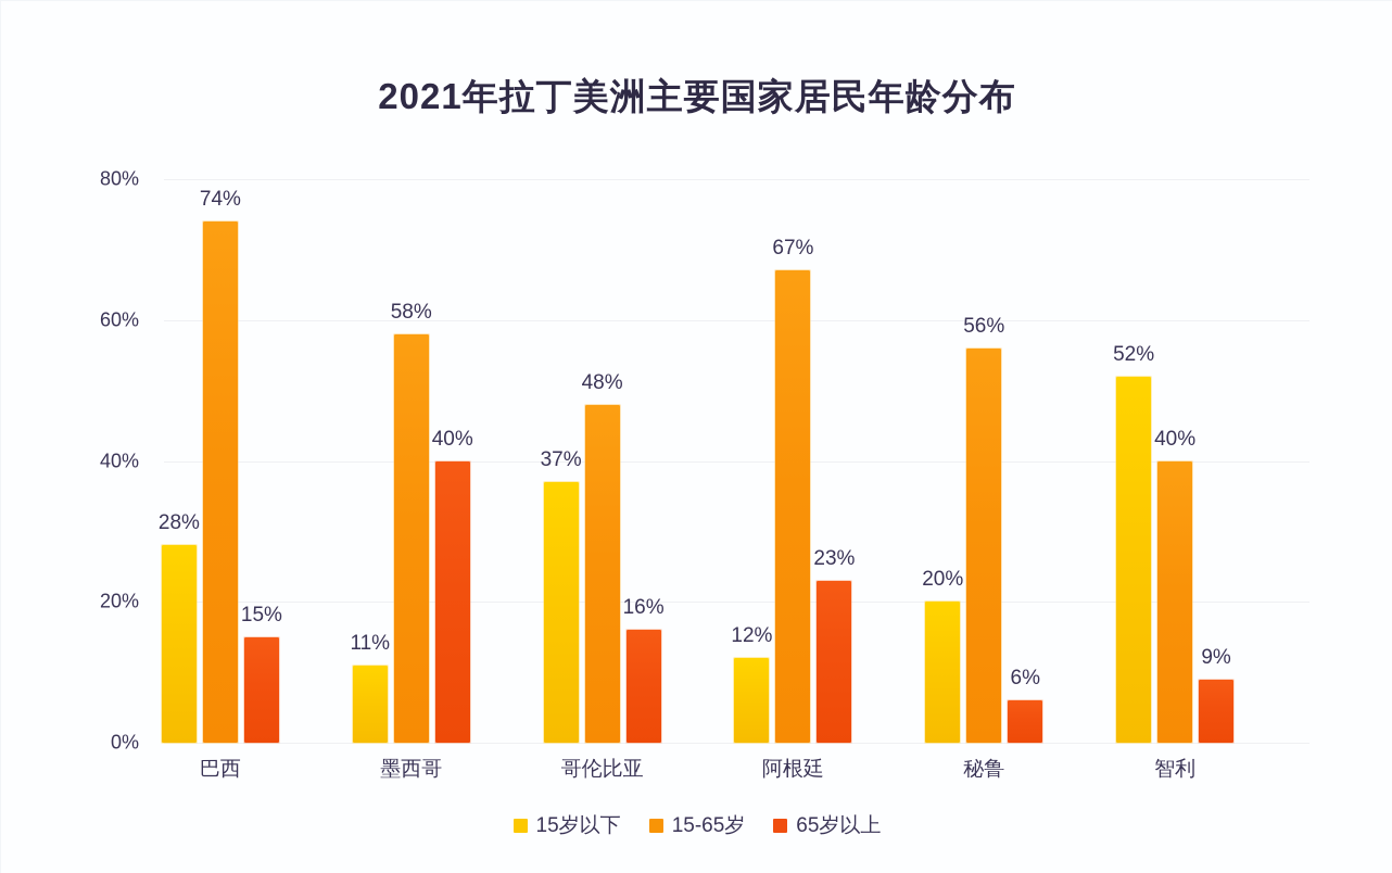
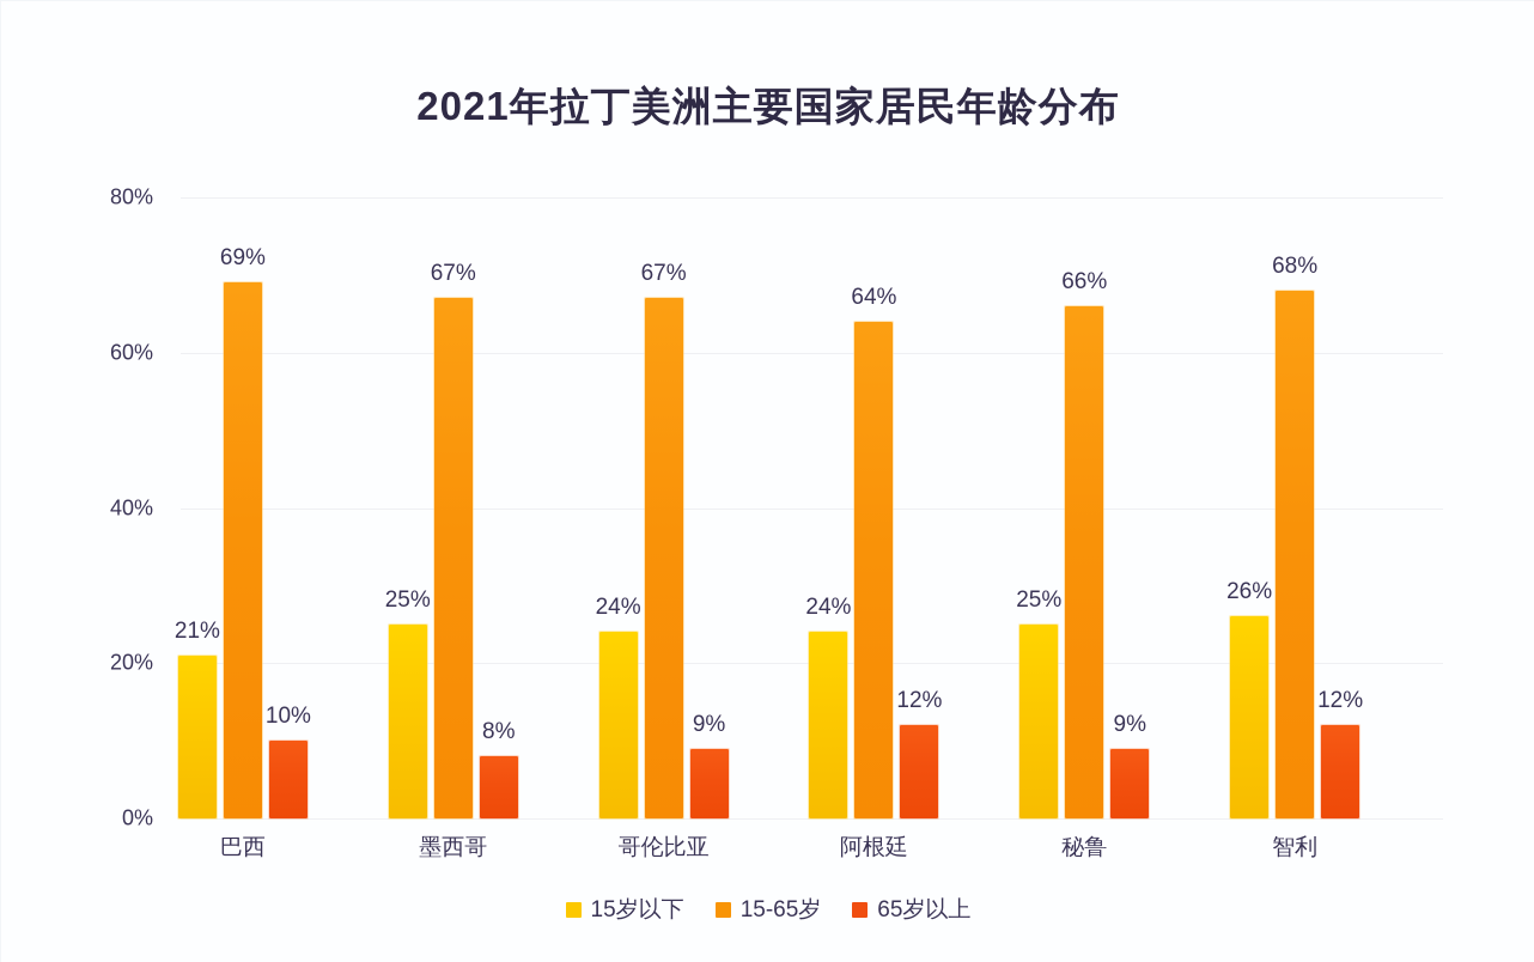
15岁以下/巴西: 28% -> 21%
15-65岁/巴西: 74% -> 69%
65岁以上/巴西: 15% -> 10%
15岁以下/墨西哥: 11% -> 25%
15-65岁/墨西哥: 58% -> 67%
65岁以上/墨西哥: 40% -> 8%
15岁以下/哥伦比亚: 37% -> 24%
15-65岁/哥伦比亚: 48% -> 67%
65岁以上/哥伦比亚: 16% -> 9%
15岁以下/阿根廷: 12% -> 24%
15-65岁/阿根廷: 67% -> 64%
65岁以上/阿根廷: 23% -> 12%
15岁以下/秘鲁: 20% -> 25%
15-65岁/秘鲁: 56% -> 66%
65岁以上/秘鲁: 6% -> 9%
15岁以下/智利: 52% -> 26%
15-65岁/智利: 40% -> 68%
65岁以上/智利: 9% -> 12%
